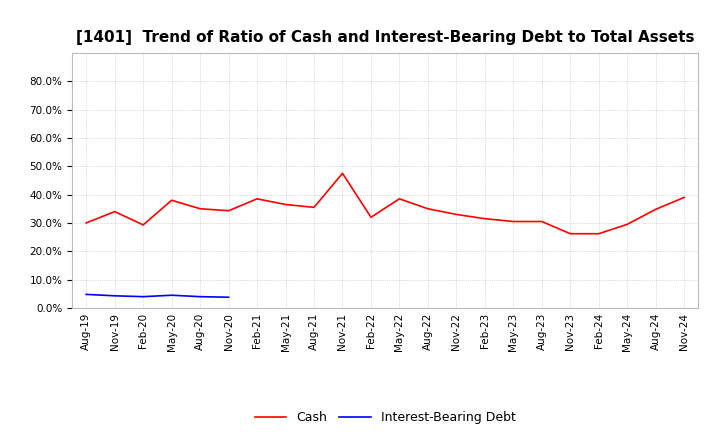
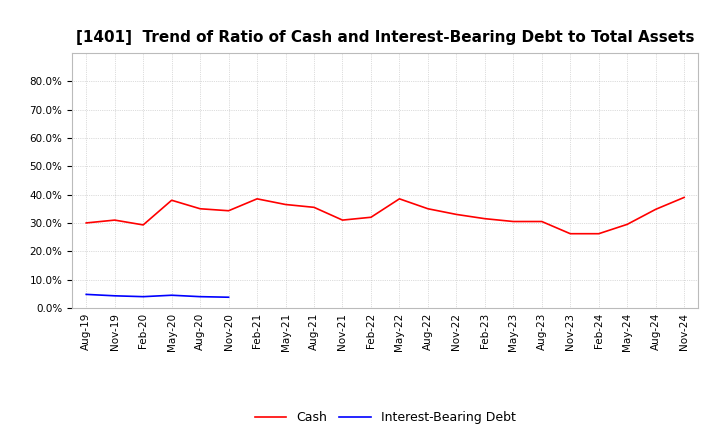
Cash/Nov-19: 34.0% -> 31.0%
Cash/Nov-21: 47.5% -> 31.0%
